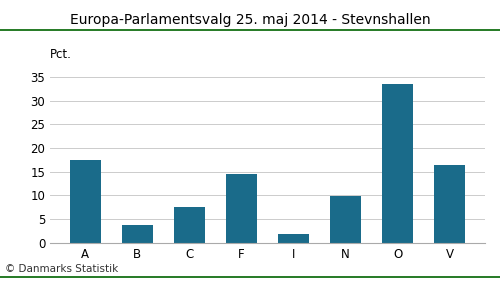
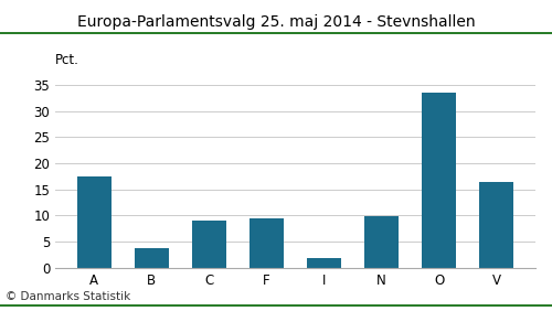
C: 7.5 -> 9.0
F: 14.5 -> 9.5
